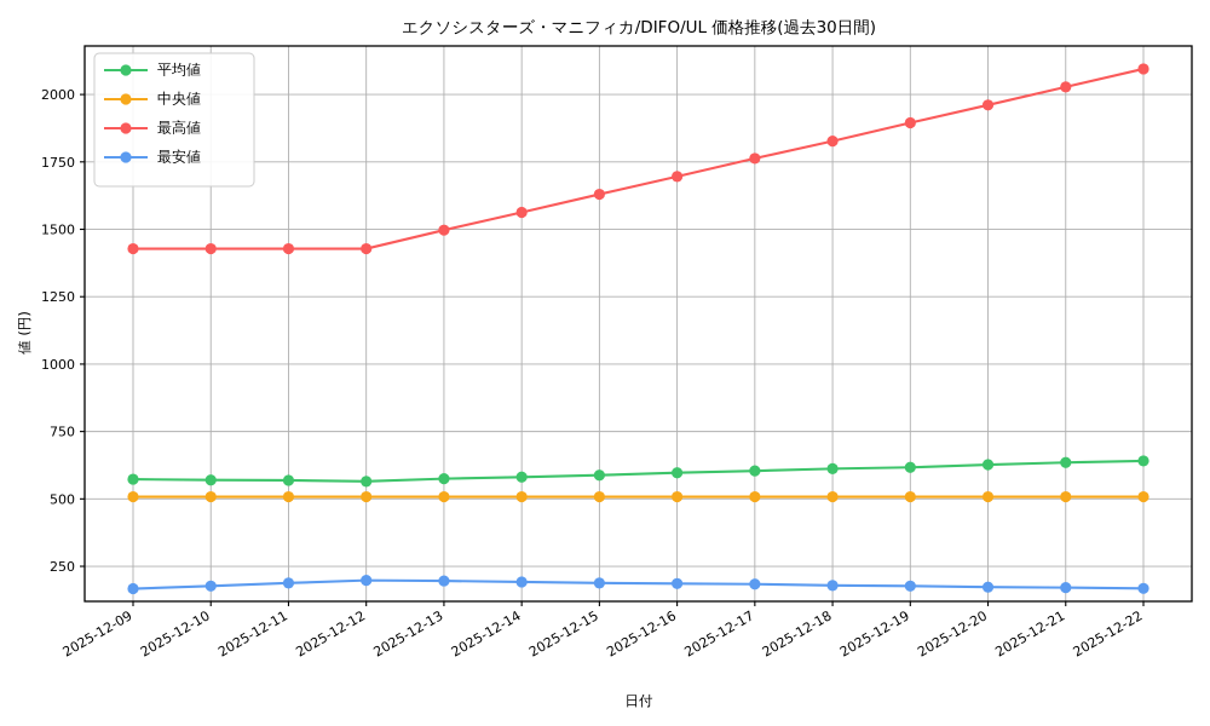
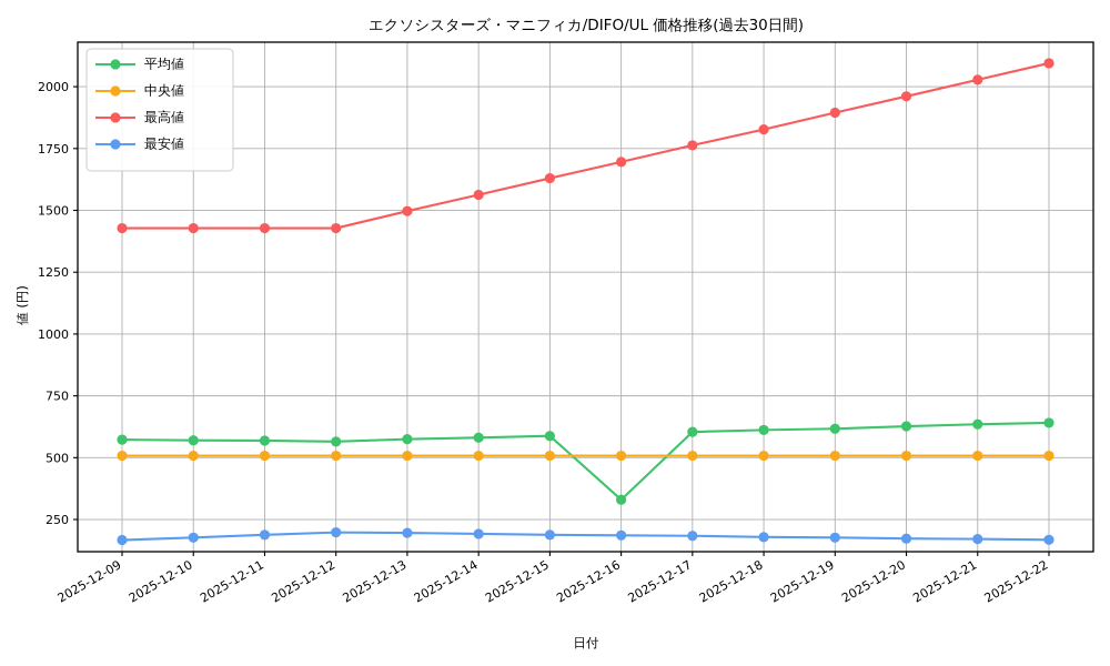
平均値/2025-12-16: 600 -> 330
